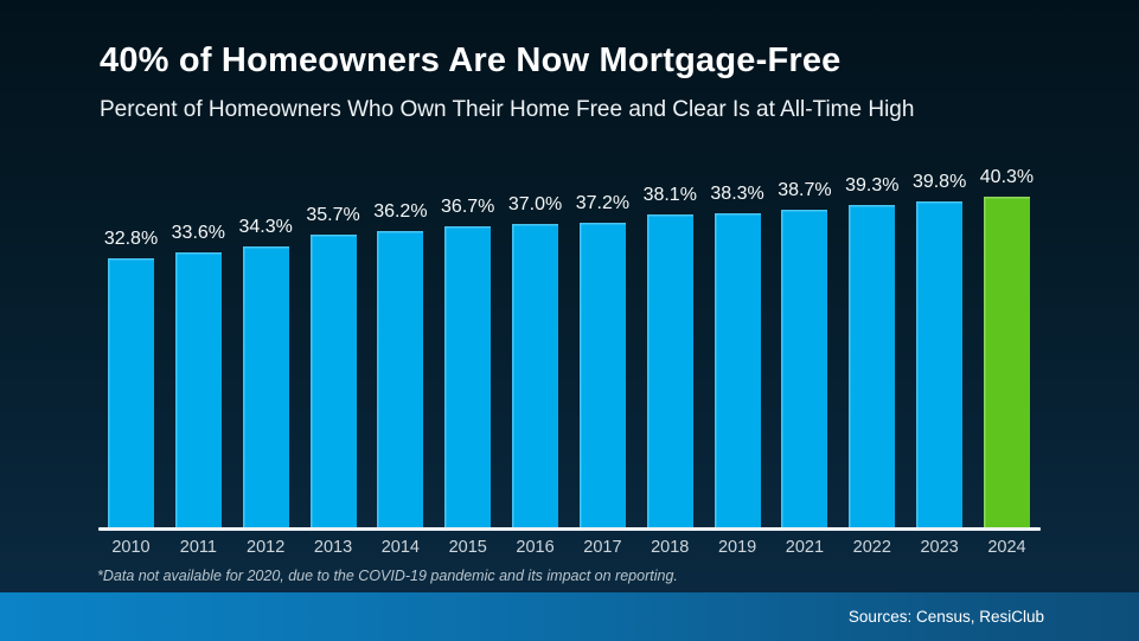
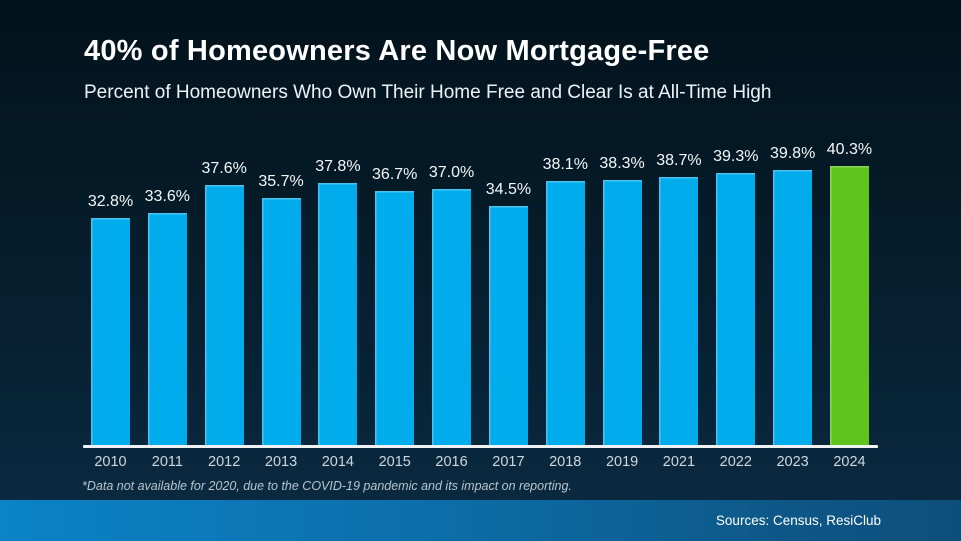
2012: 34.3% -> 37.6%
2014: 36.2% -> 37.8%
2017: 37.2% -> 34.5%
